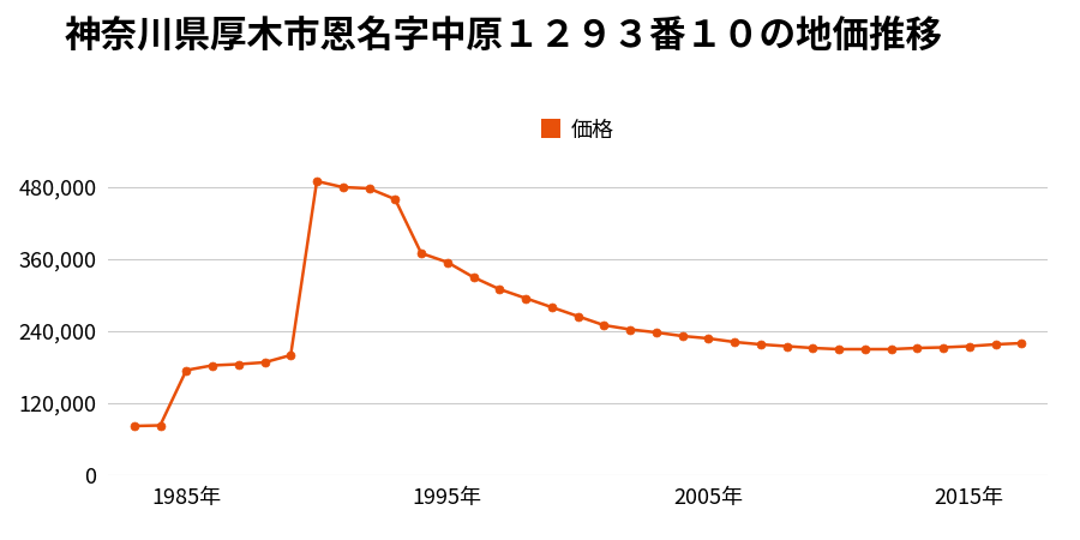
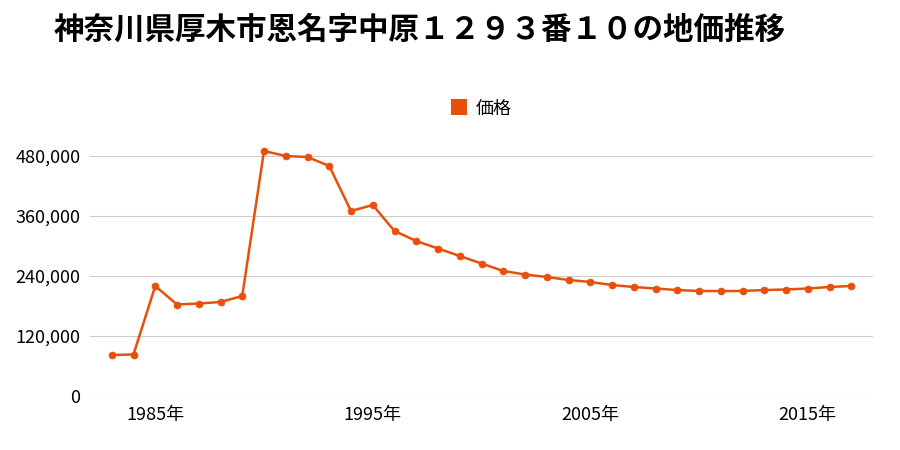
1985年: 175,000 -> 220,000
1995年: 355,000 -> 382,000
